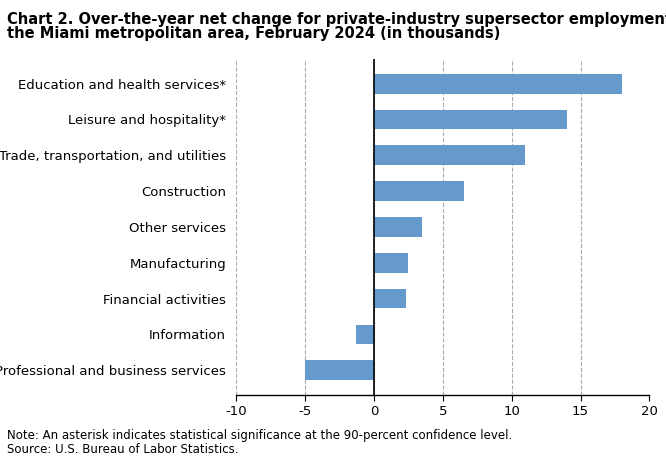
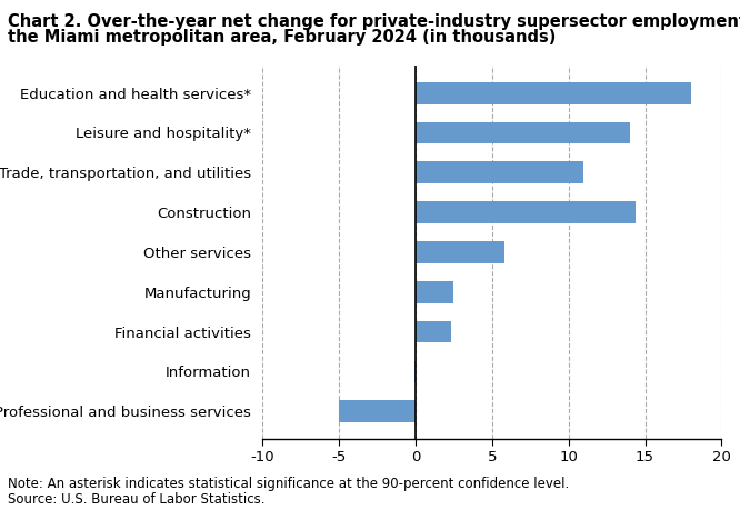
Construction: 6.5 -> 14.4
Other services: 3.5 -> 5.8
Information: -1.3 -> -0.1
